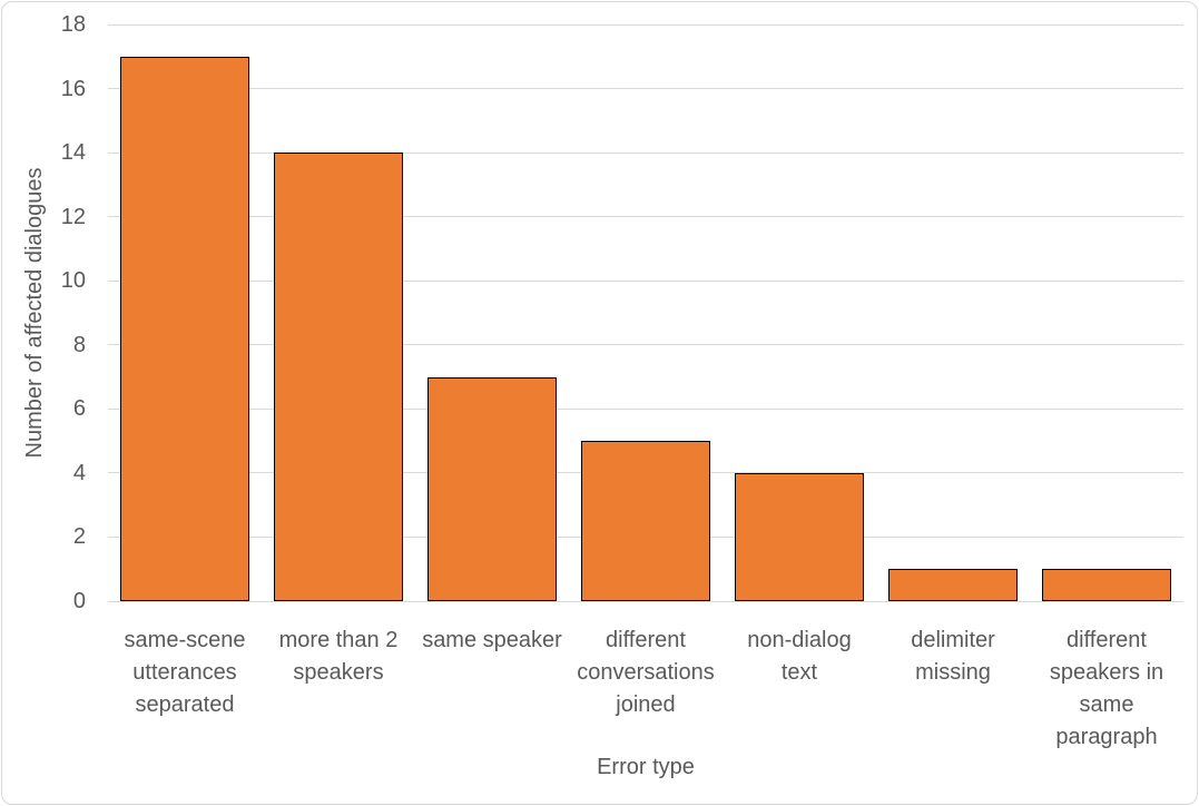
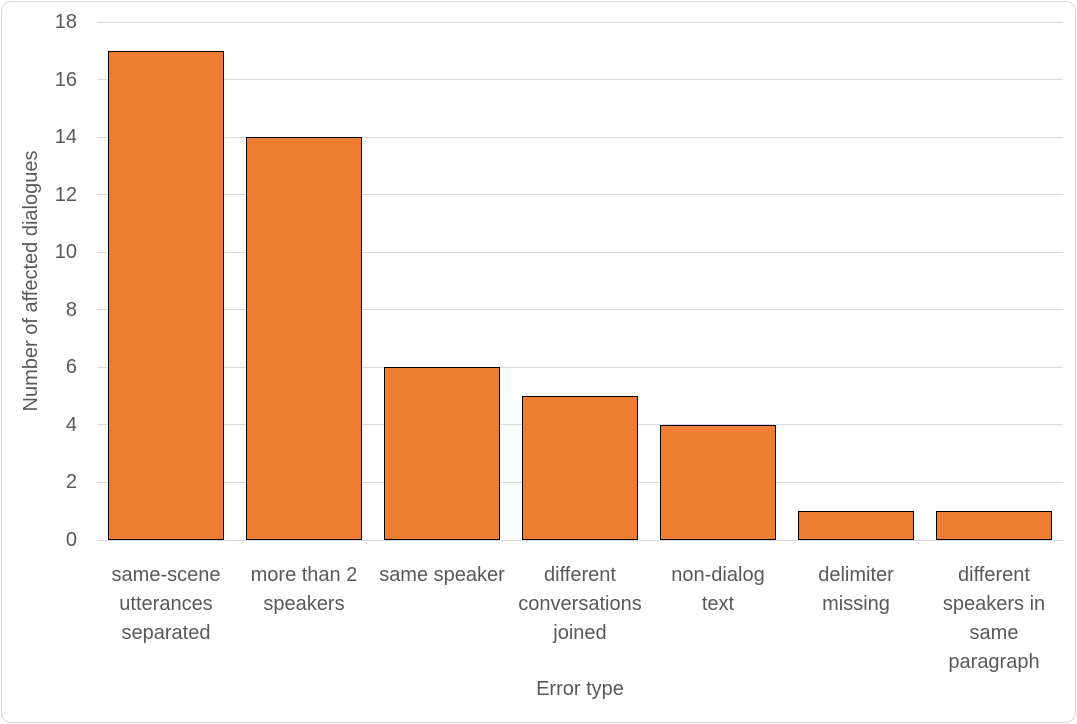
same speaker: 7 -> 6
